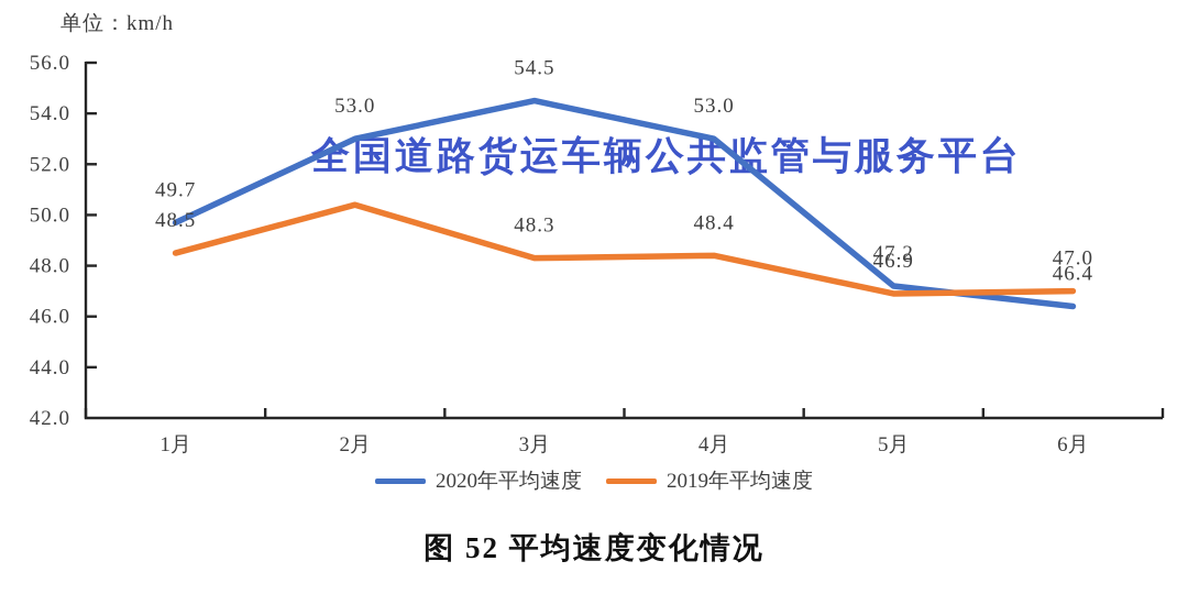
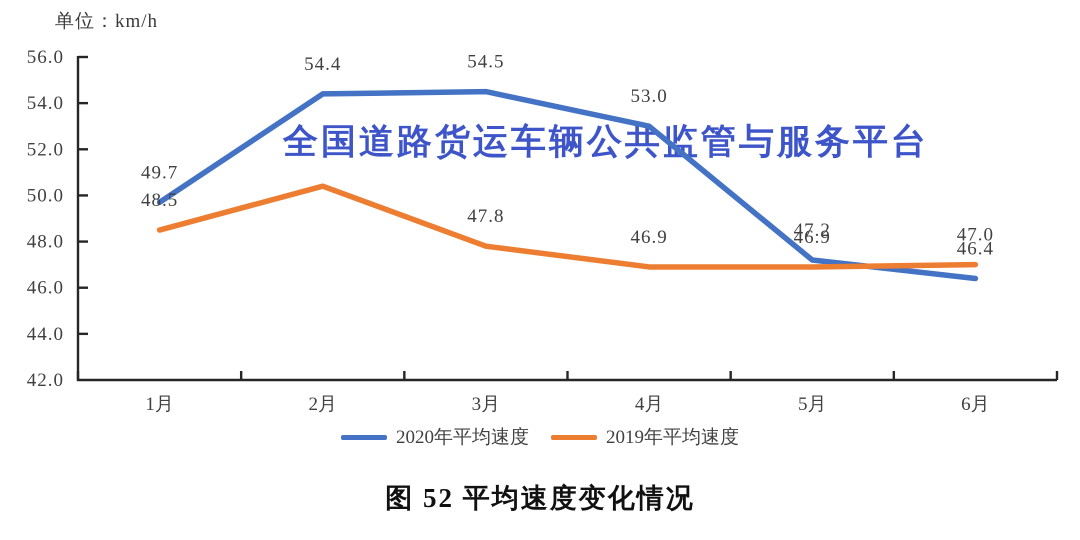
2020年平均速度/2月: 53.0 -> 54.4
2019年平均速度/3月: 48.3 -> 47.8
2019年平均速度/4月: 48.4 -> 46.9
